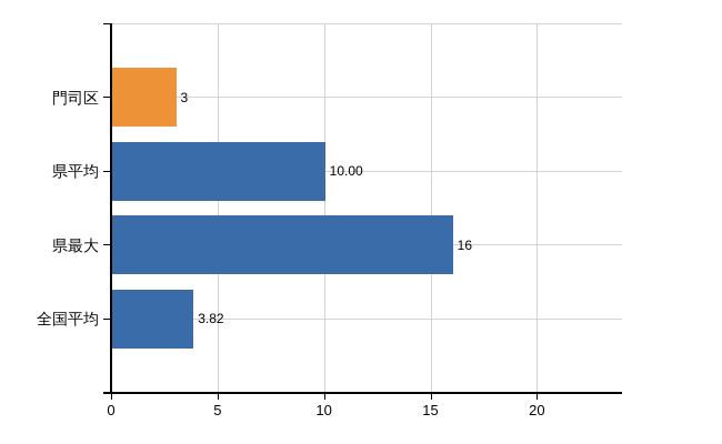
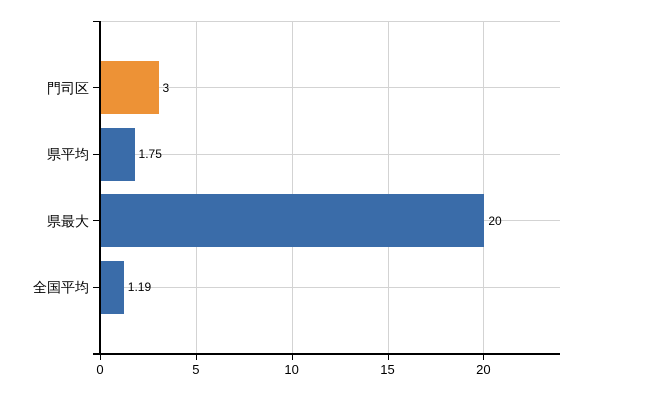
県平均: 10.00 -> 1.75
県最大: 16 -> 20
全国平均: 3.82 -> 1.19
